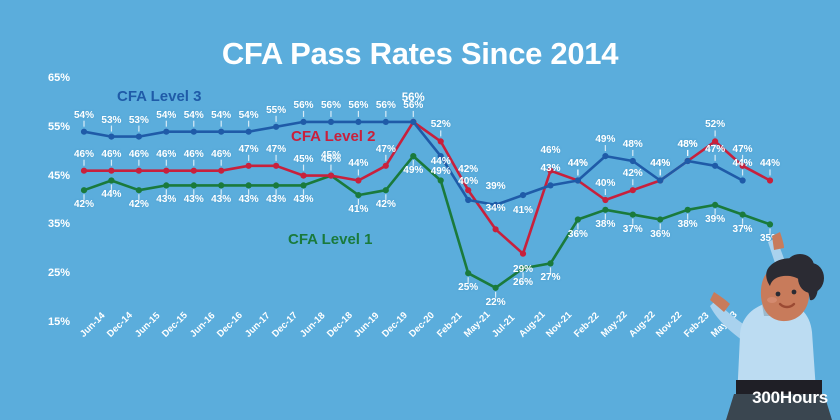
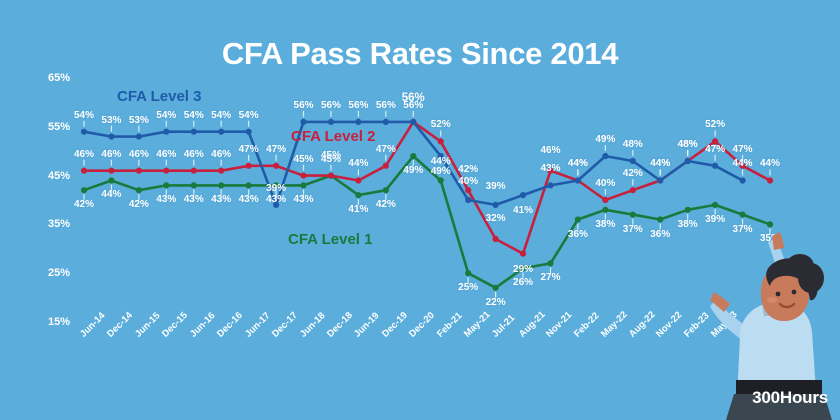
CFA Level 3/Dec-17: 55% -> 39%
CFA Level 2/Jul-21: 34% -> 32%
